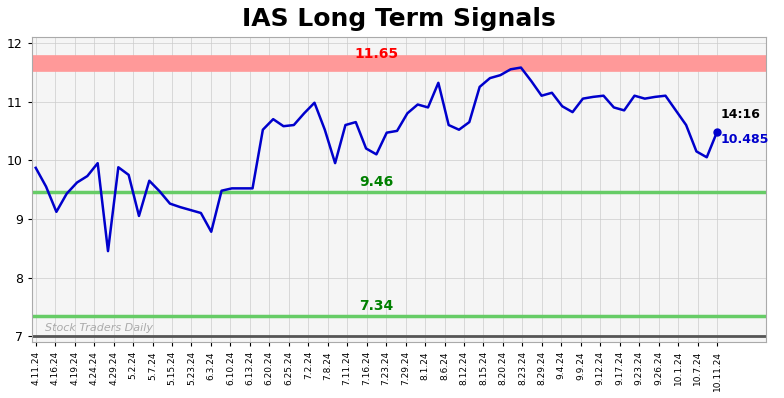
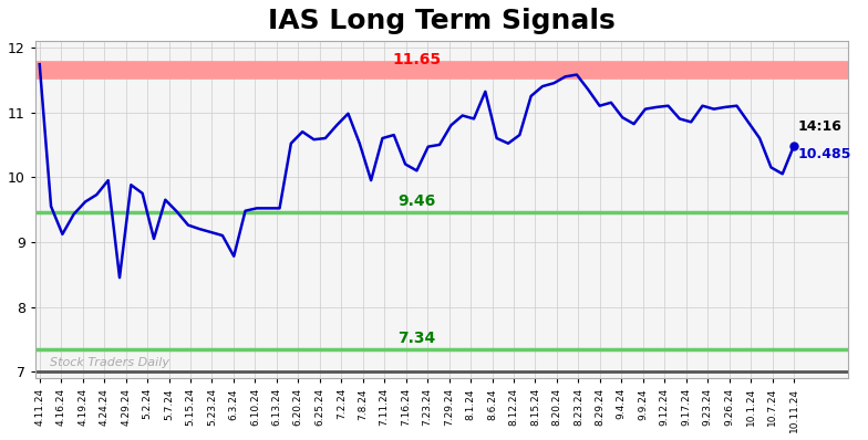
4.11.24: 9.87 -> 11.74
